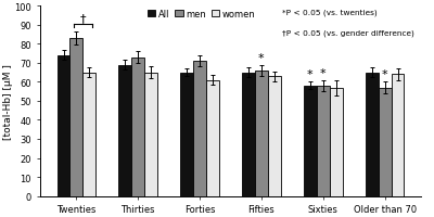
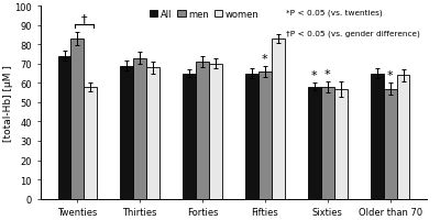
women/Twenties: 65 -> 58
women/Thirties: 65 -> 68
women/Forties: 61 -> 70
women/Fifties: 63 -> 83
